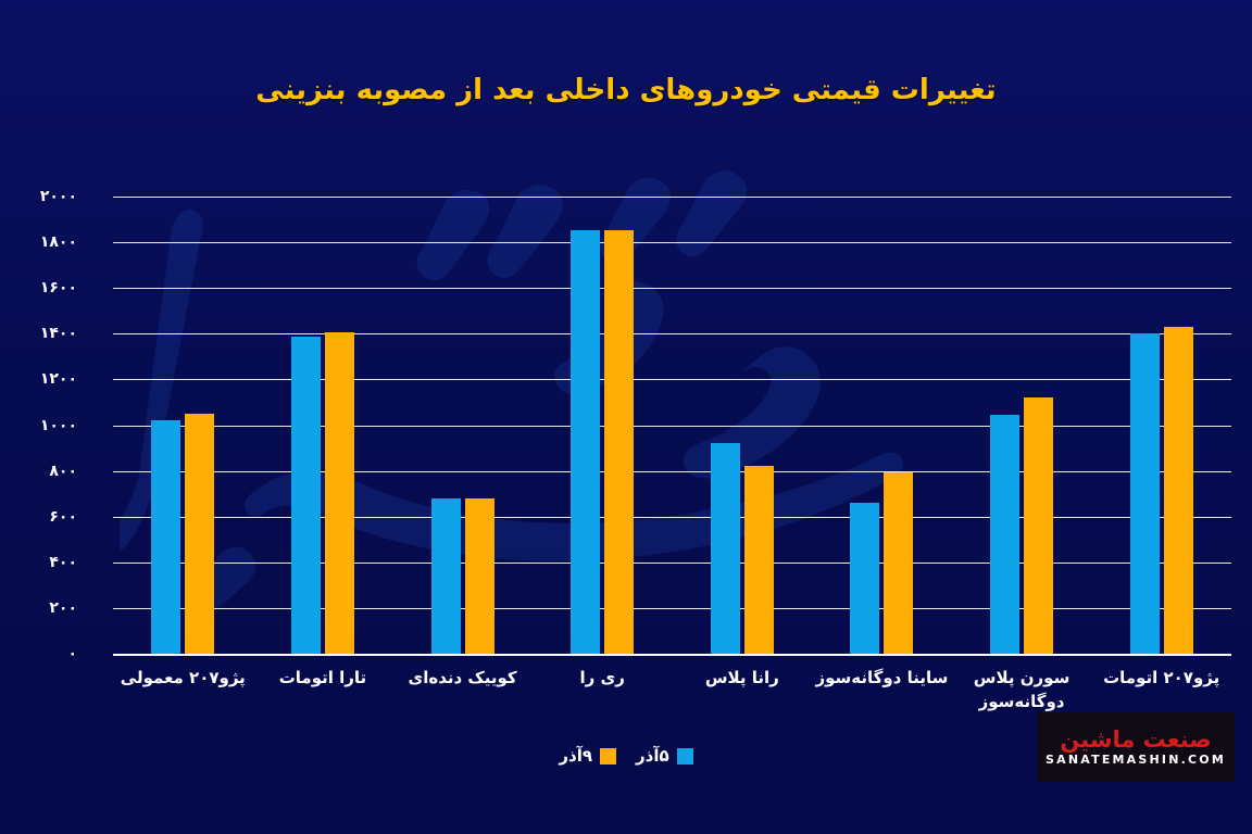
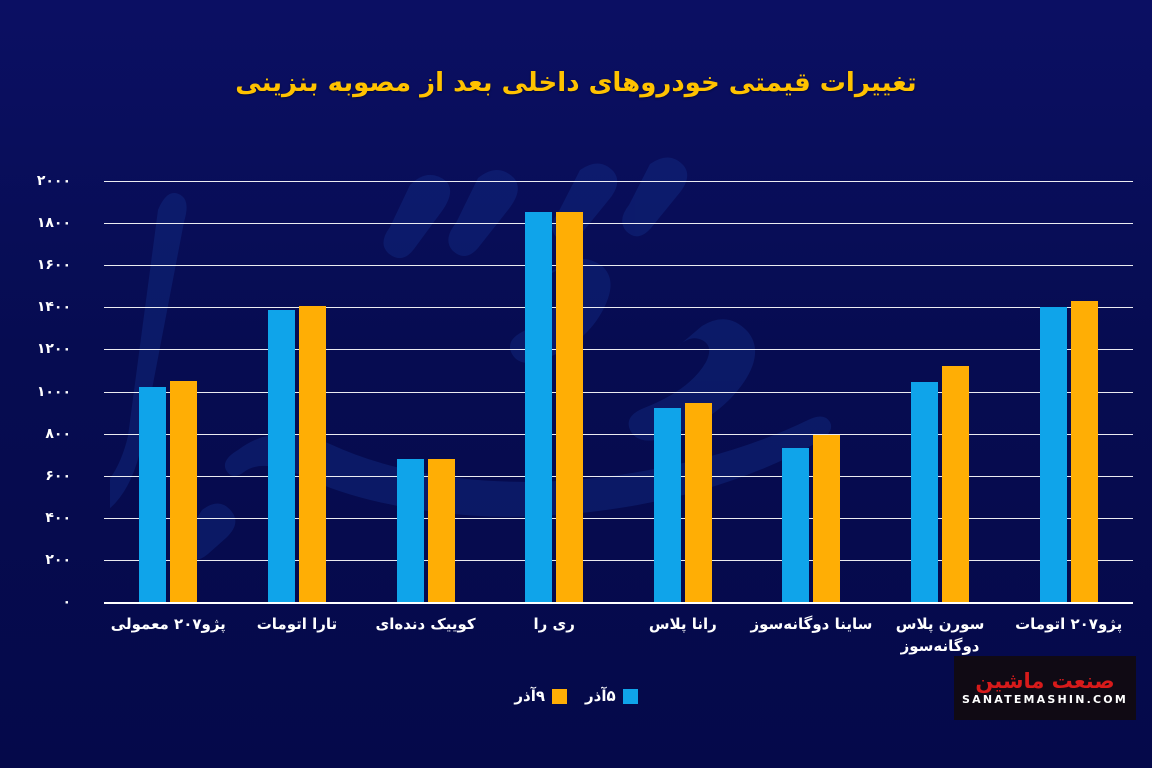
۹آذر/رانا پلاس: 820 -> 940
۵آذر/ساینا دوگانه‌سوز: 660 -> 730
